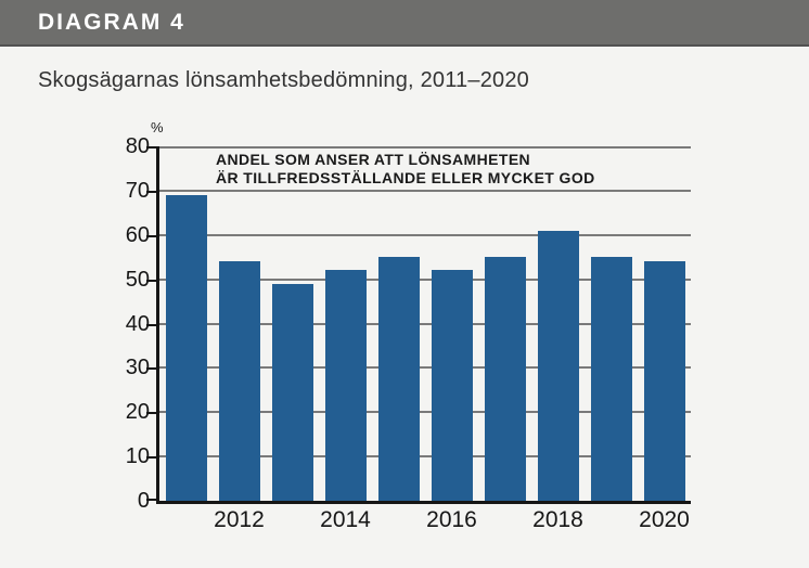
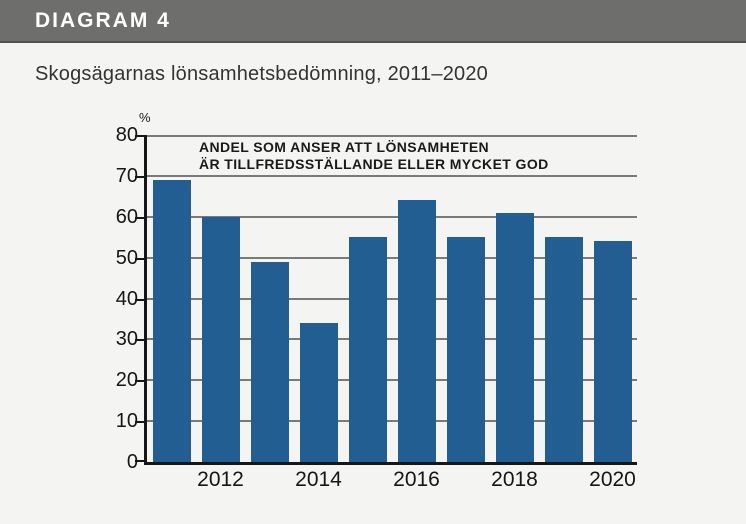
2012: 54 -> 60
2014: 52 -> 34
2016: 52 -> 64
